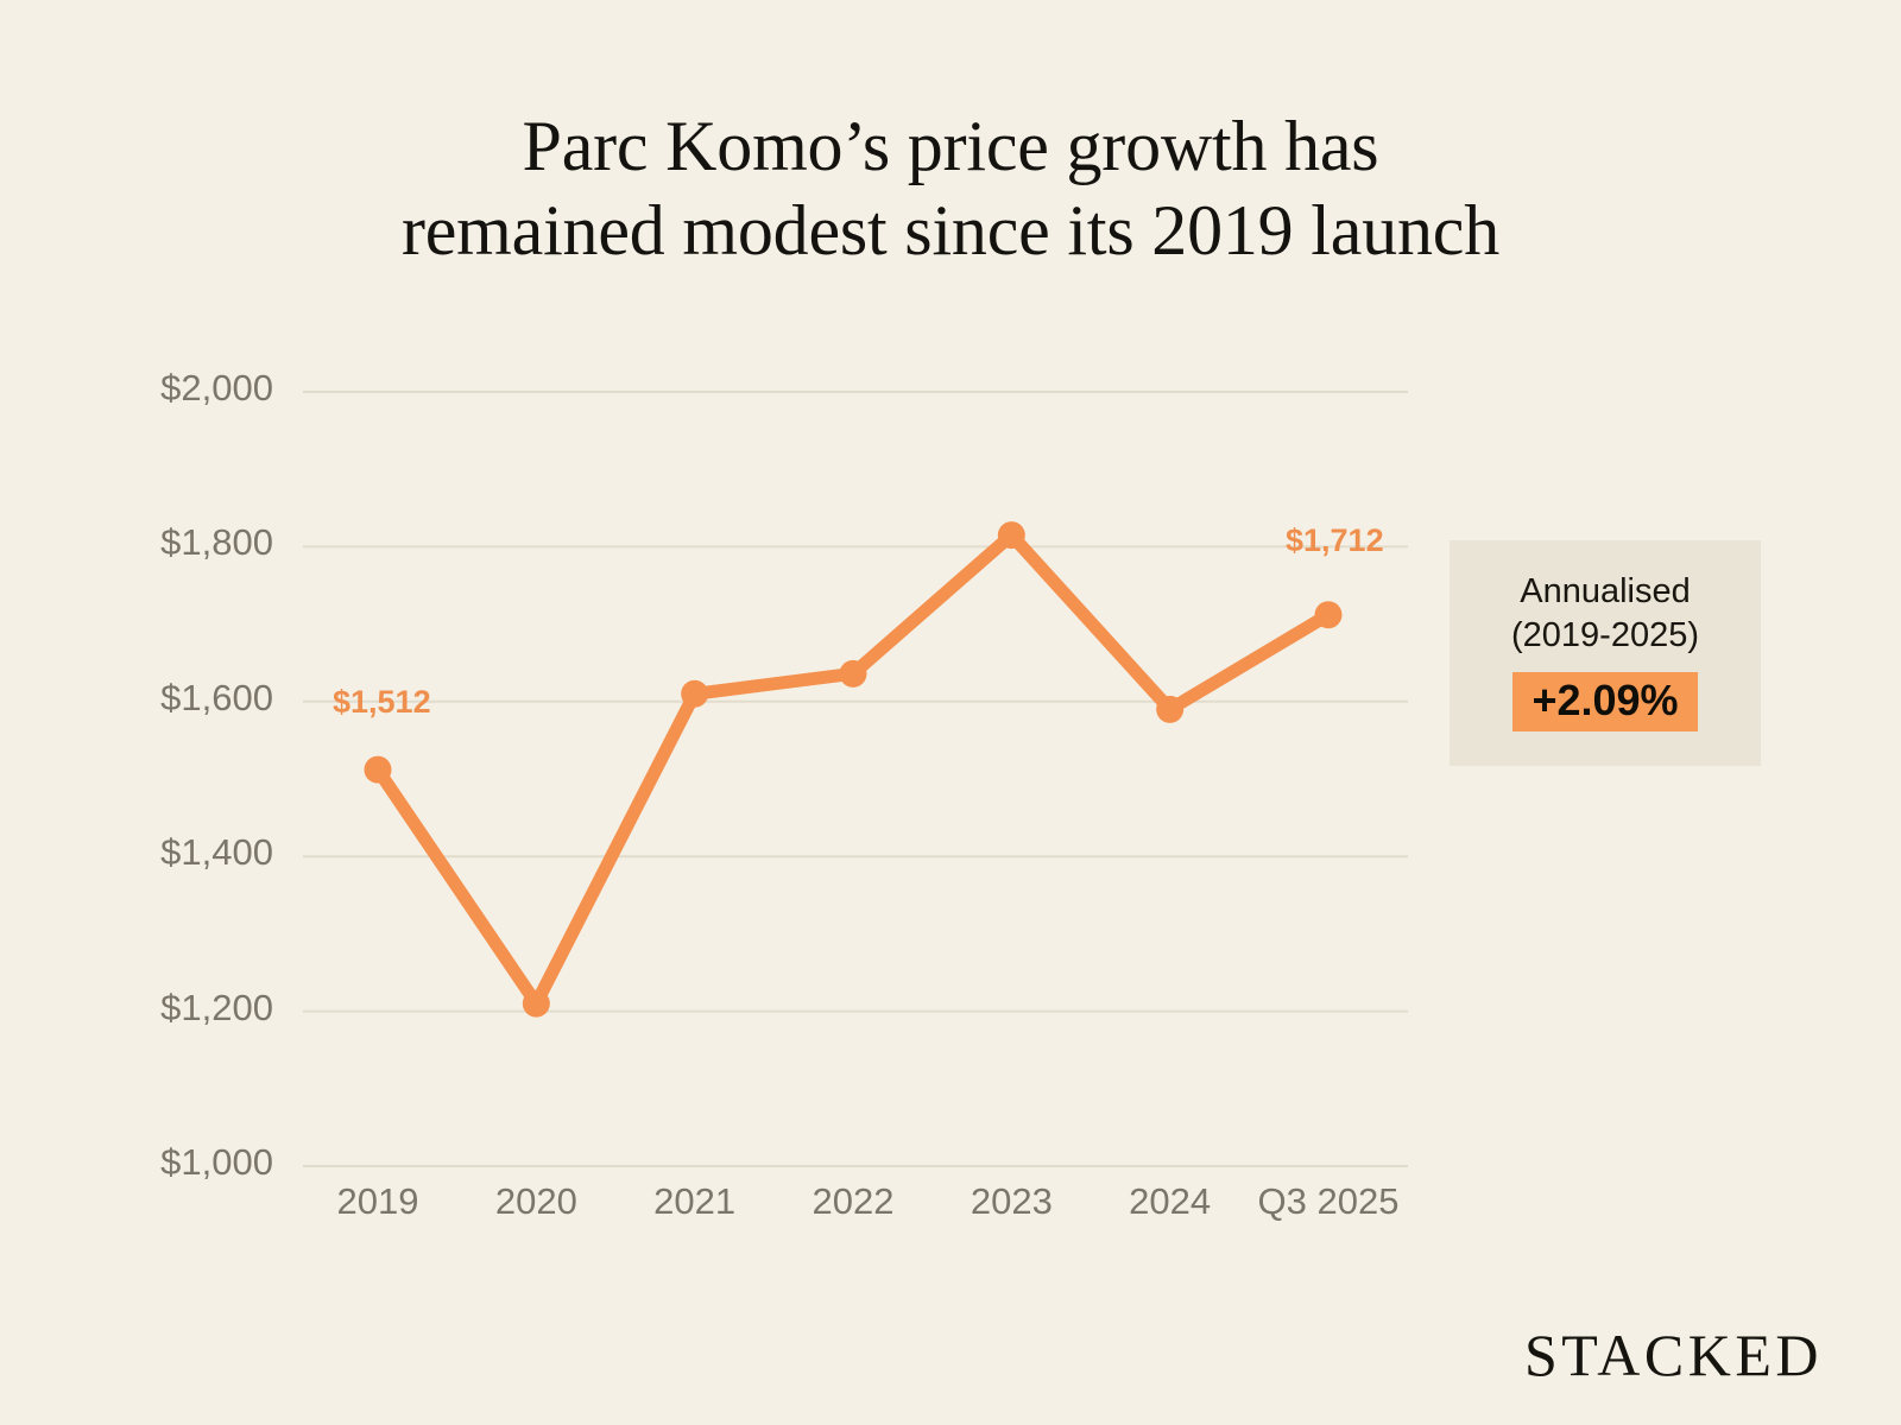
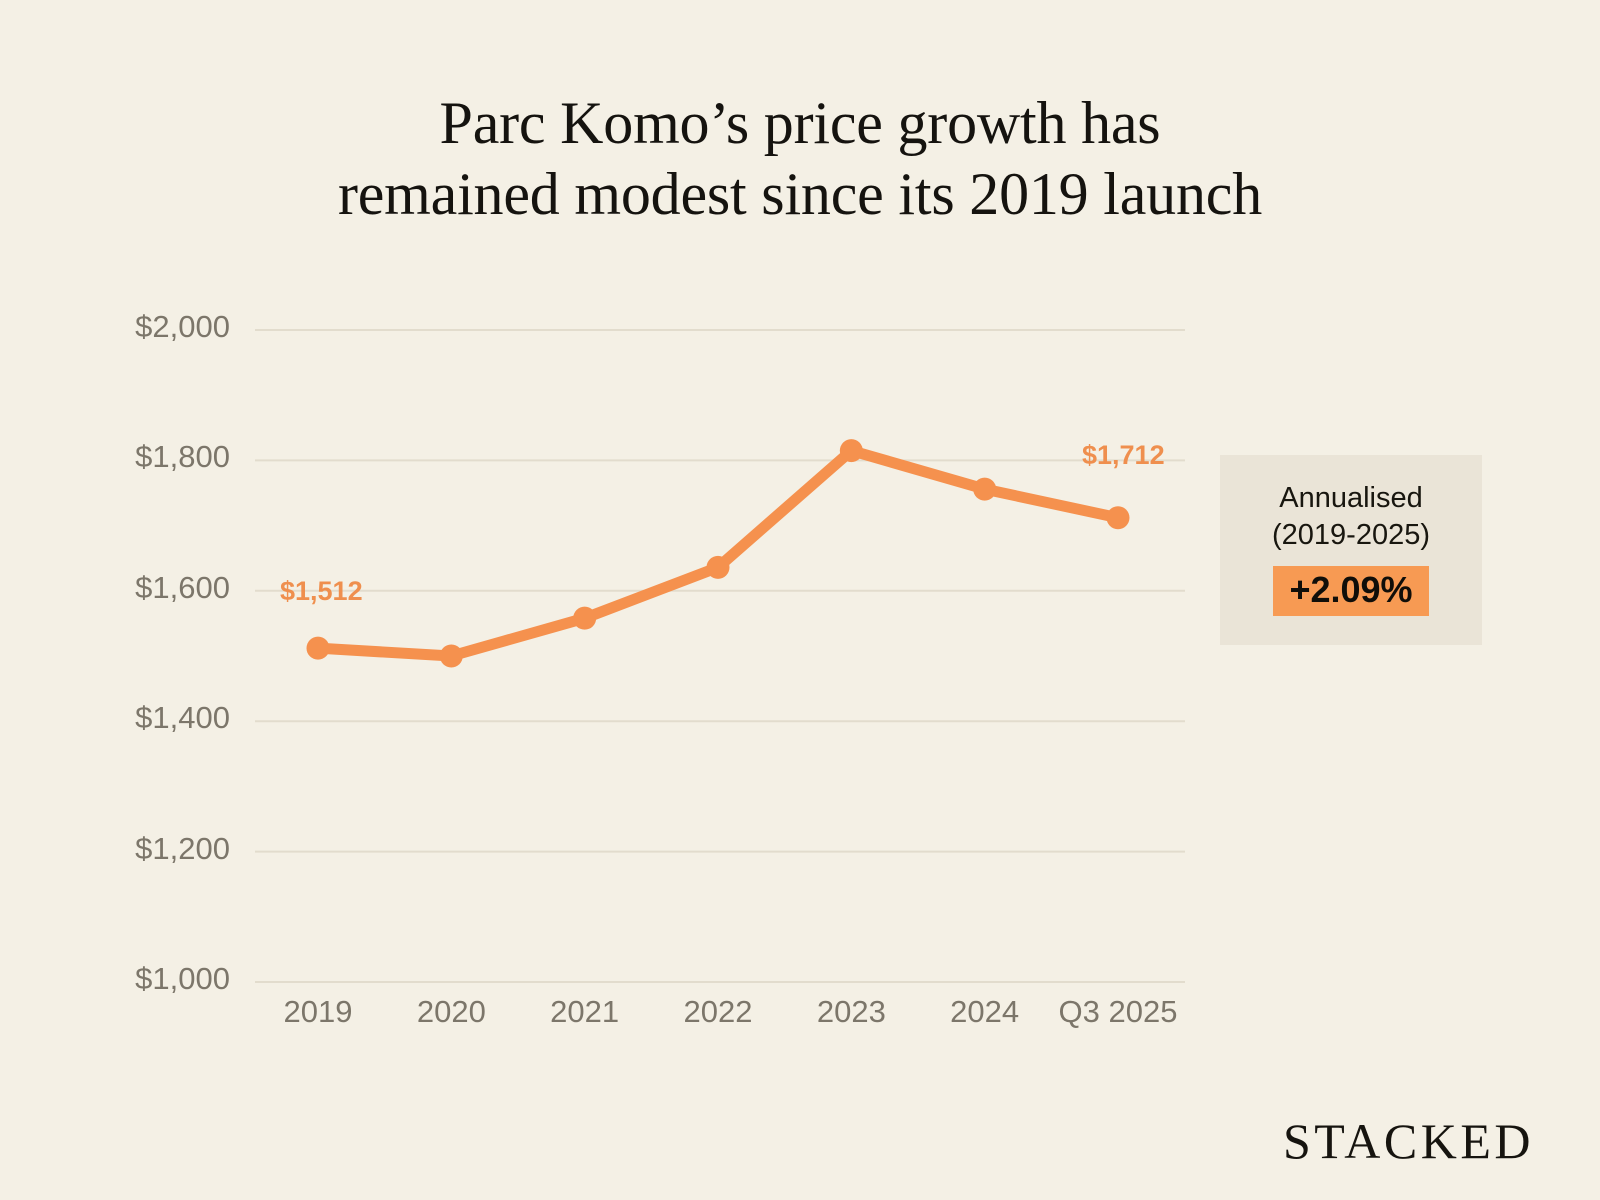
2020: $1210 -> $1500
2021: $1610 -> $1560
2024: $1590 -> $1760
